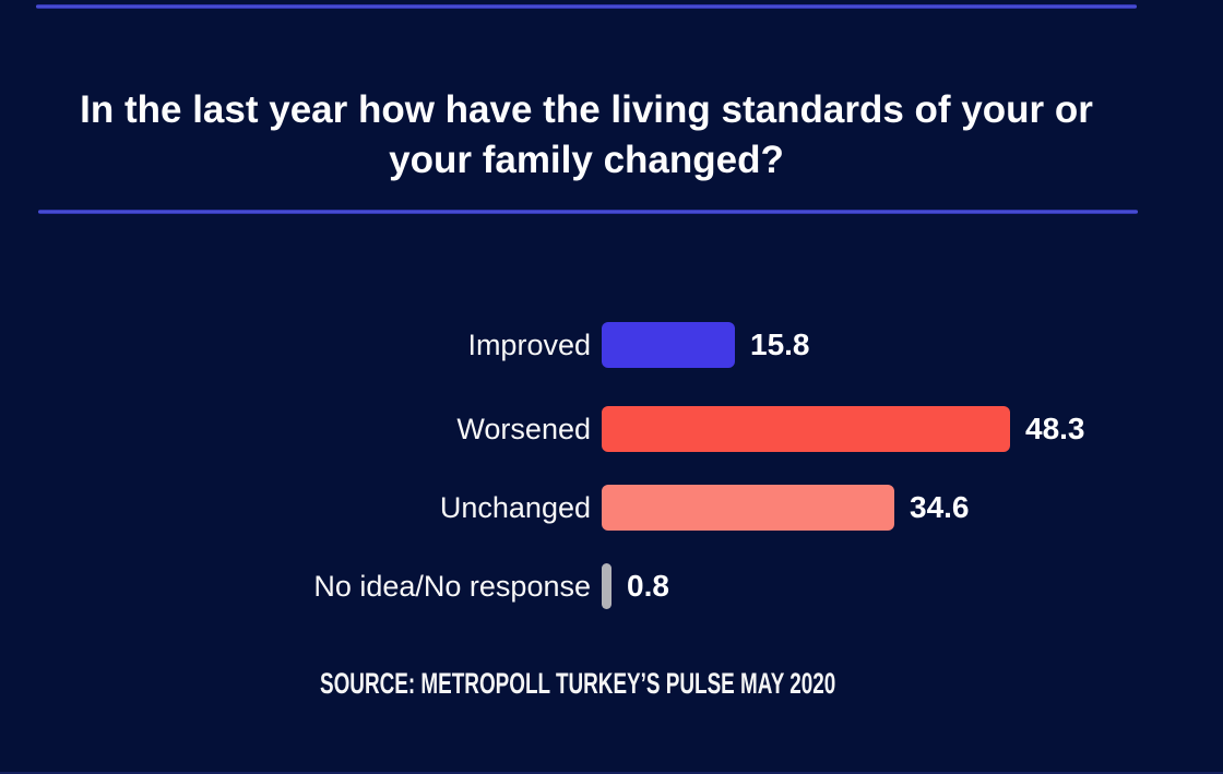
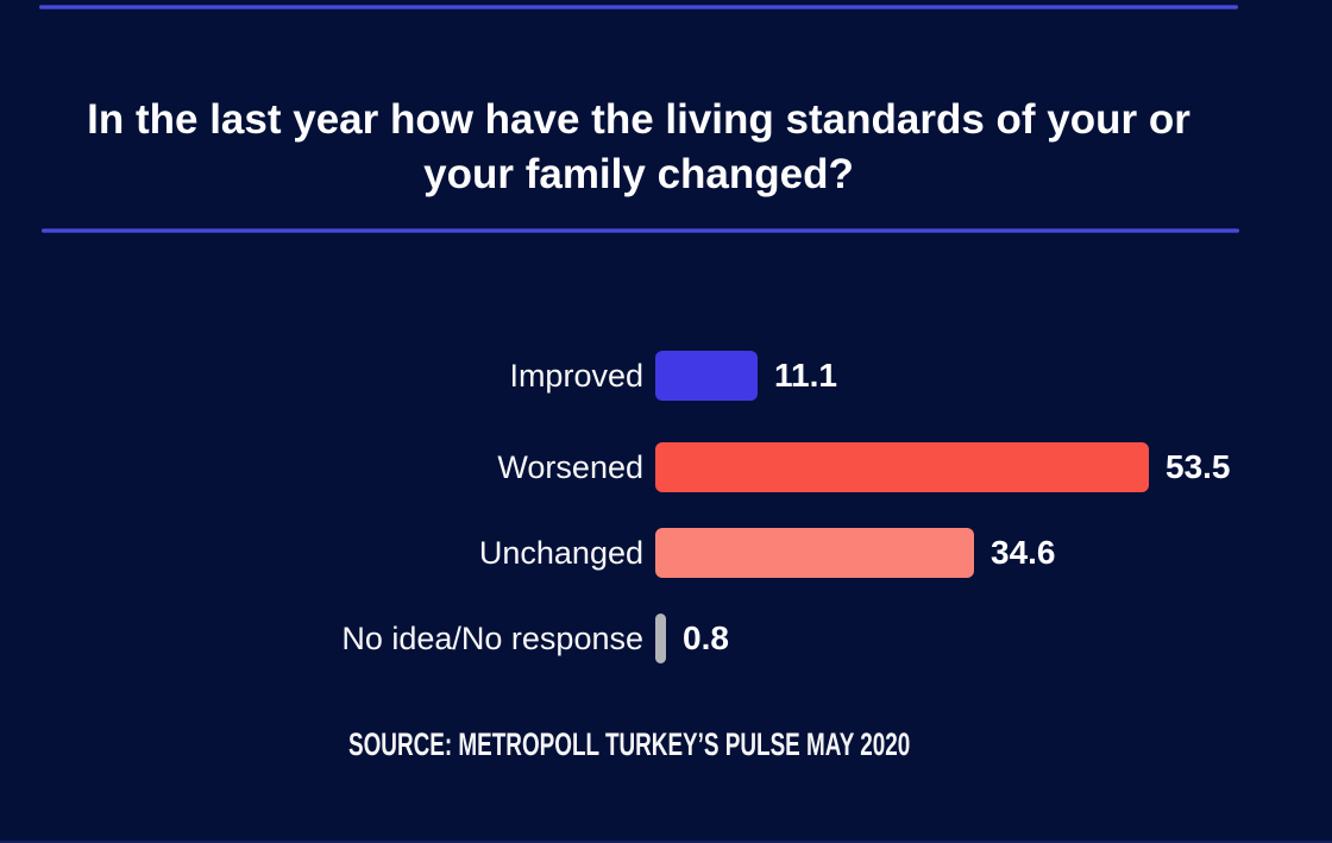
Improved: 15.8 -> 11.1
Worsened: 48.3 -> 53.5
